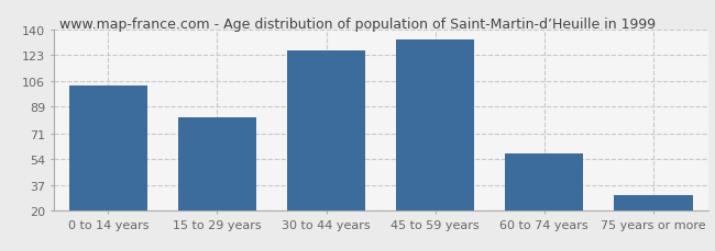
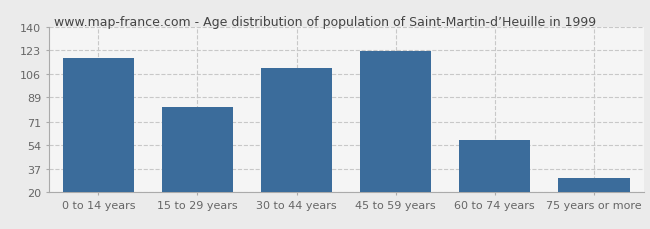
0 to 14 years: 103 -> 117
30 to 44 years: 126 -> 110
45 to 59 years: 133 -> 122
